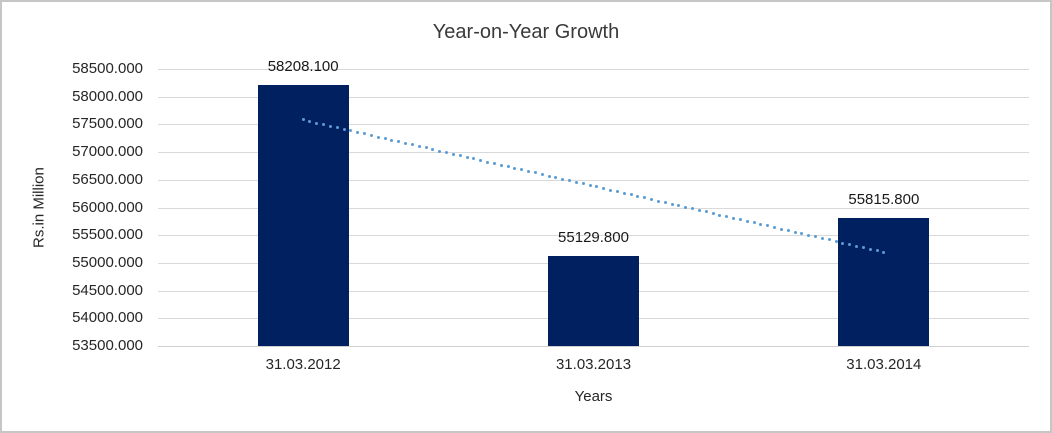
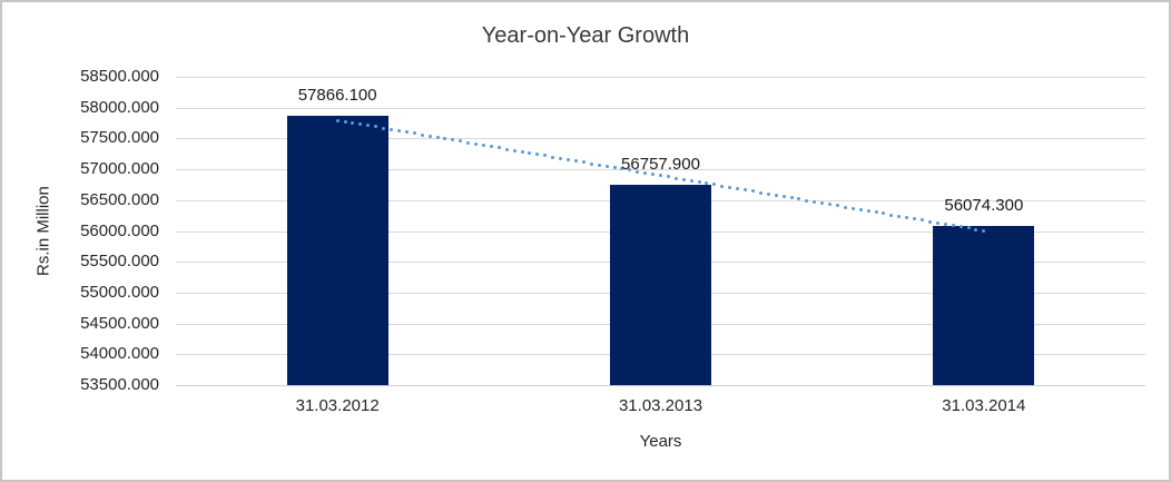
31.03.2012: 58208.100 -> 57866.100
31.03.2013: 55129.800 -> 56757.900
31.03.2014: 55815.800 -> 56074.300
